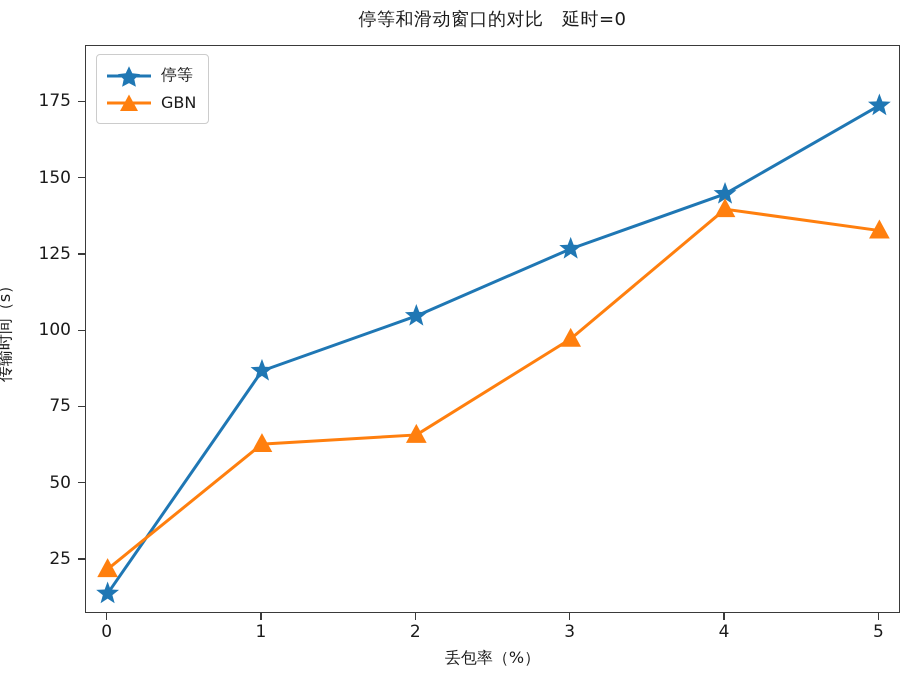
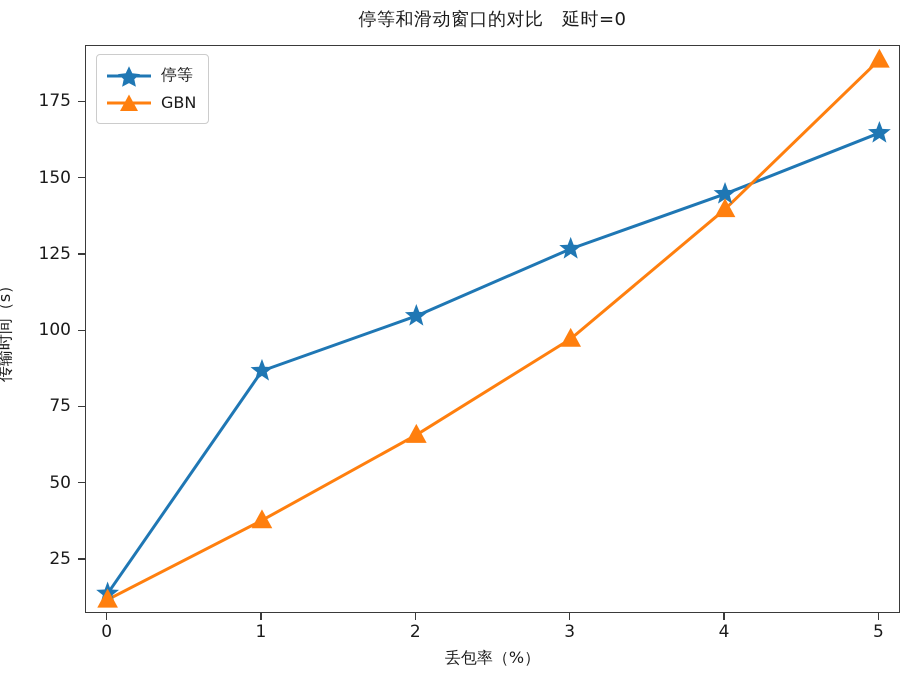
GBN/0: 22 -> 12
GBN/1: 63 -> 38
停等/5: 174 -> 165
GBN/5: 133 -> 189
